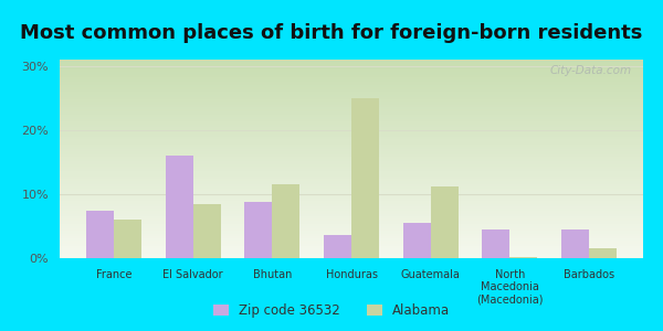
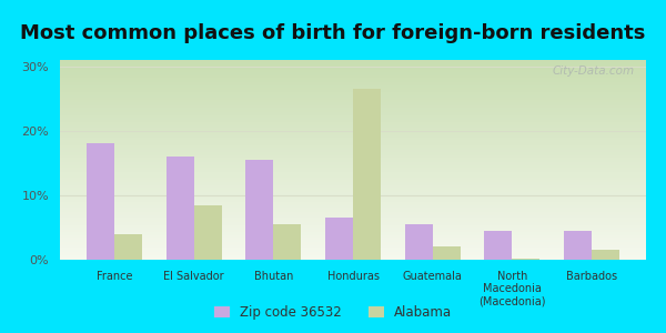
Zip code 36532/France: 7.4% -> 18.0%
Alabama/France: 6.0% -> 4.0%
Zip code 36532/Bhutan: 8.8% -> 15.5%
Alabama/Bhutan: 11.6% -> 5.5%
Zip code 36532/Honduras: 3.6% -> 6.5%
Alabama/Honduras: 25.0% -> 26.5%
Alabama/Guatemala: 11.2% -> 2.0%
